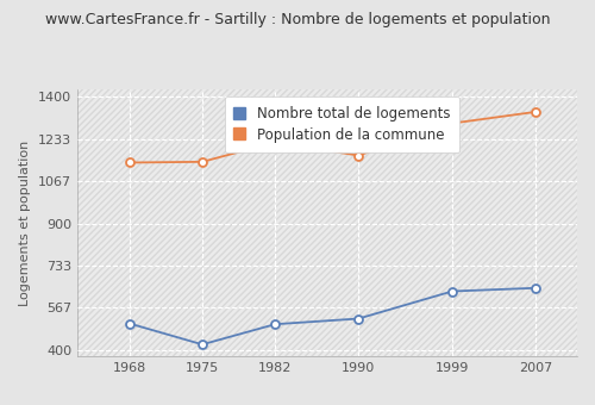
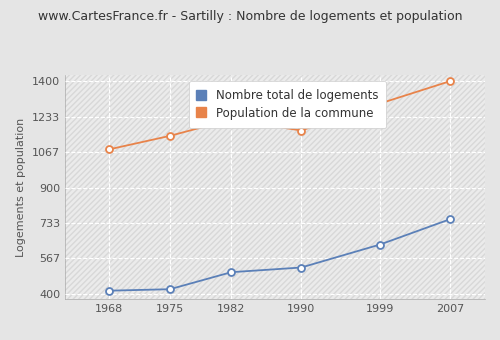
Nombre total de logements/1968: 505 -> 415
Population de la commune/1968: 1140 -> 1079
Nombre total de logements/2007: 645 -> 751
Population de la commune/2007: 1340 -> 1400
